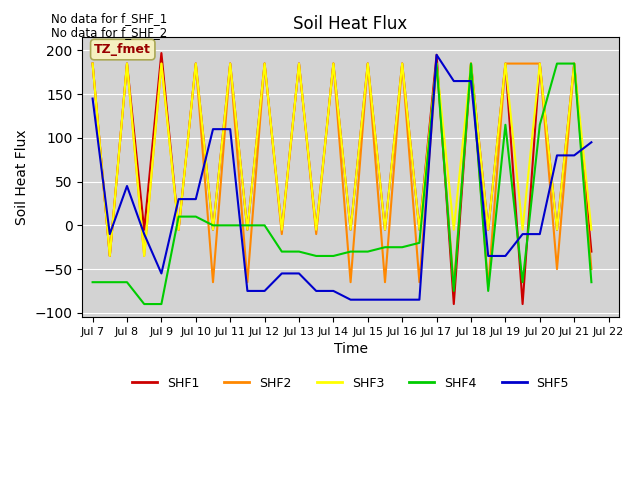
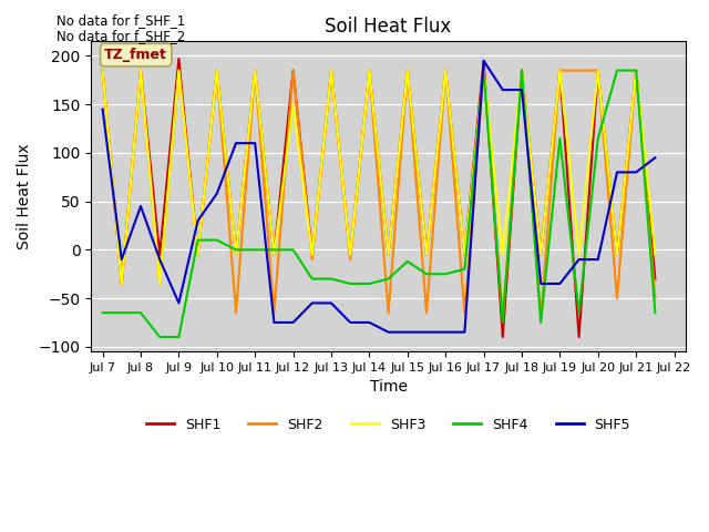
SHF5/Jul 10: 30 -> 58
SHF3/Jul 12: 185 -> 150
SHF4/Jul 15: -30 -> -12
